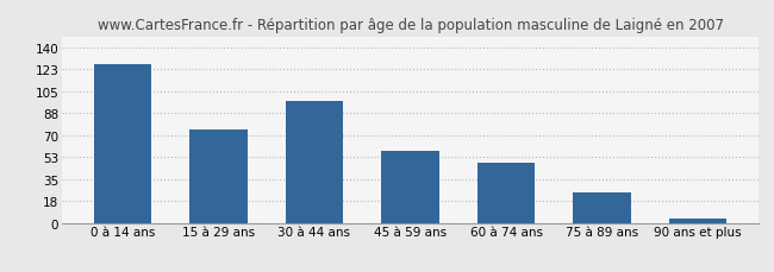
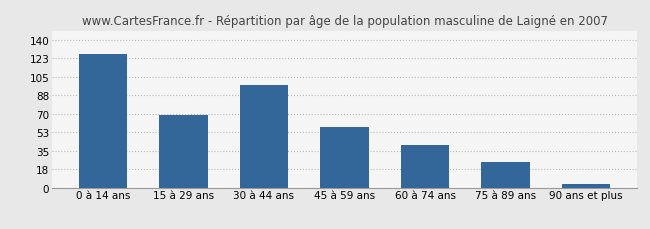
15 à 29 ans: 74 -> 69
60 à 74 ans: 48 -> 40
